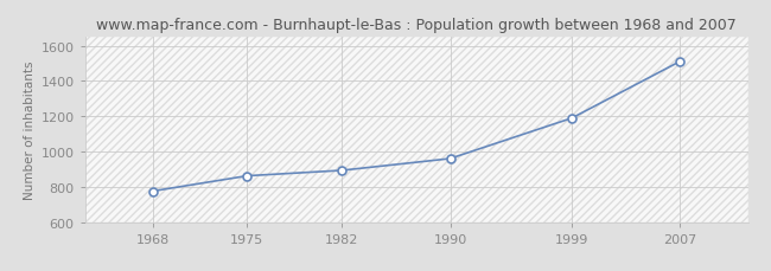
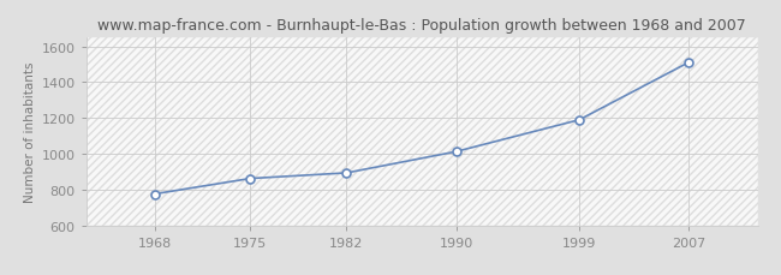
1990: 960 -> 1010
